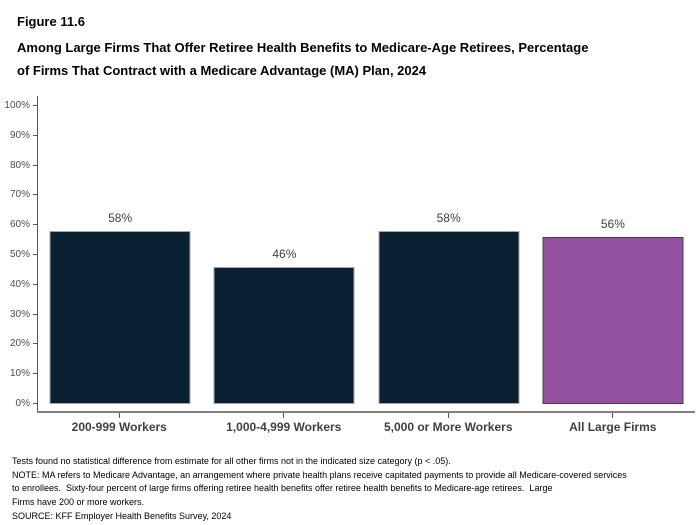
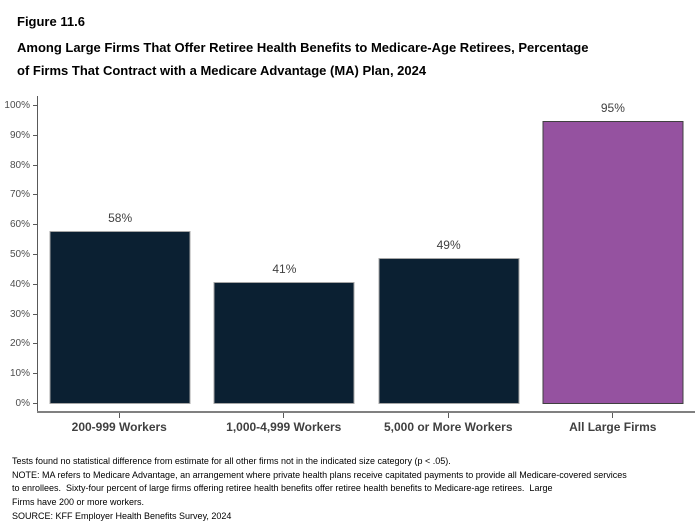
1,000-4,999 Workers: 46% -> 41%
5,000 or More Workers: 58% -> 49%
All Large Firms: 56% -> 95%
